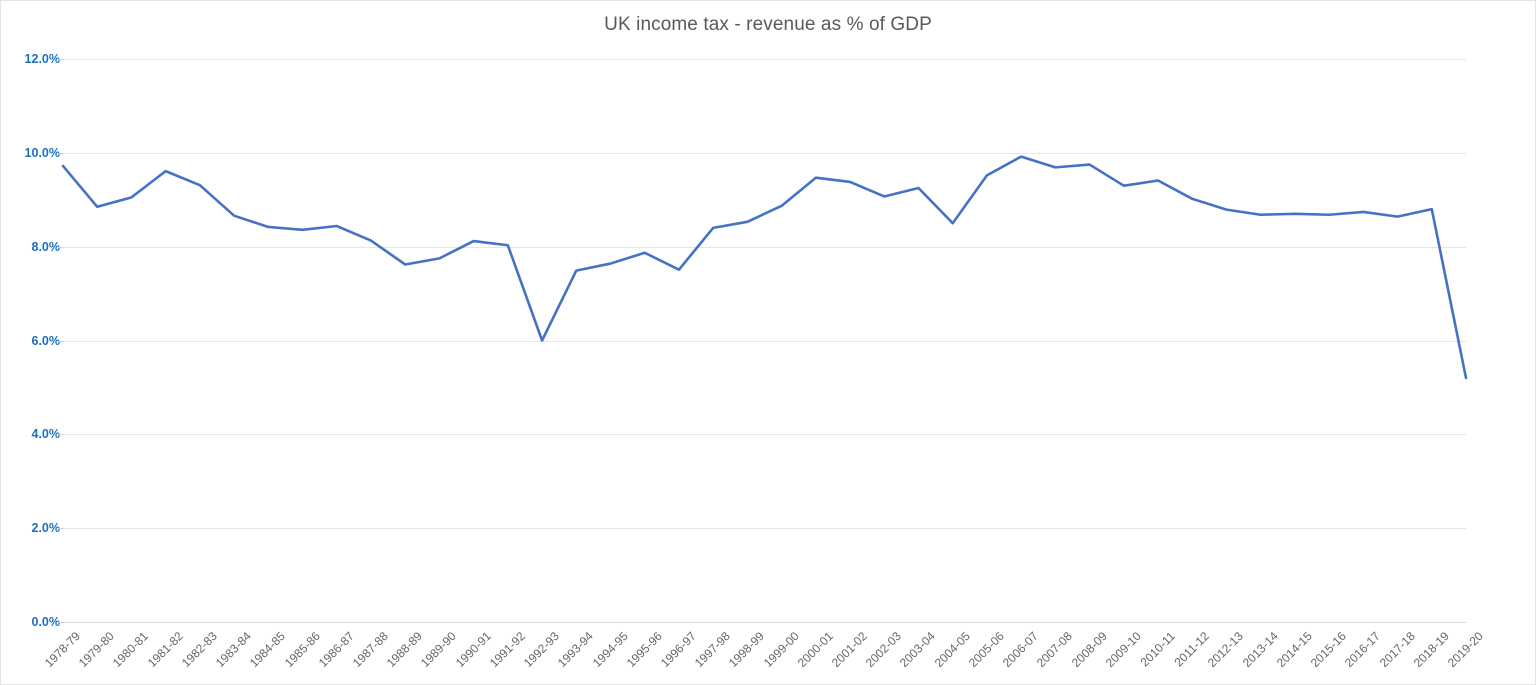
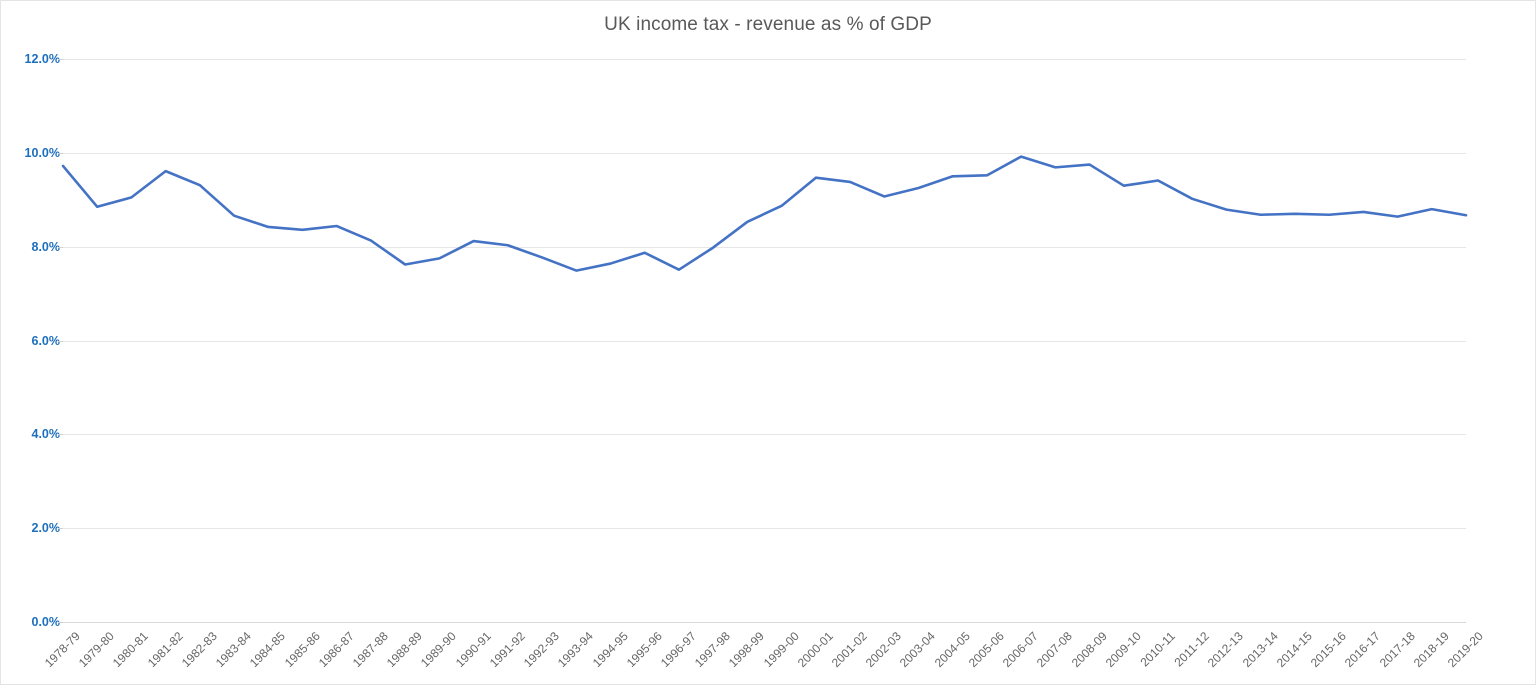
1992-93: 6.0% -> 7.8%
1997-98: 8.4% -> 8.0%
2004-05: 8.5% -> 9.5%
2019-20: 5.2% -> 8.7%
